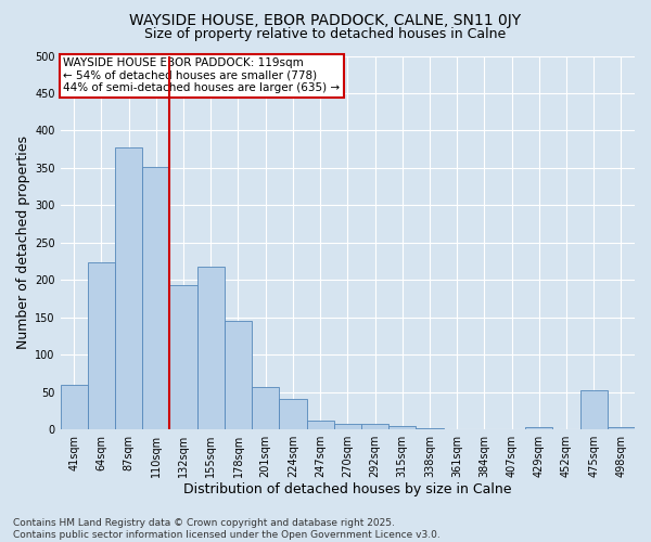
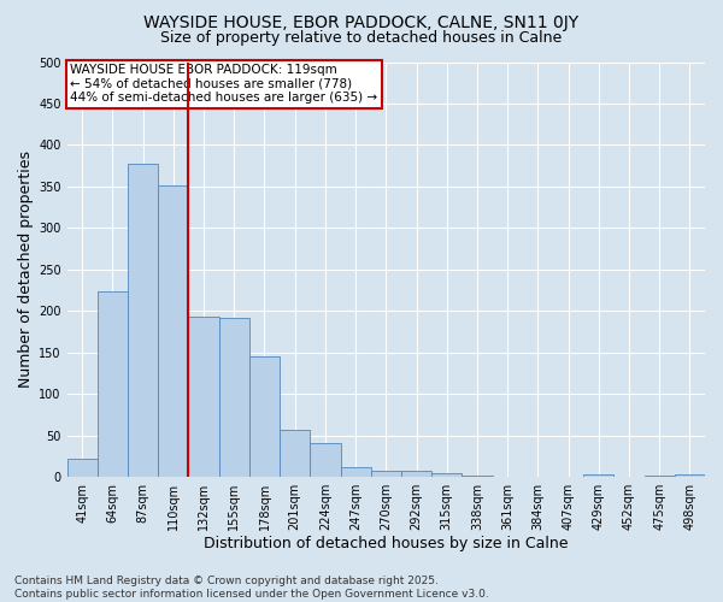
41sqm: 60 -> 22
155sqm: 218 -> 192
475sqm: 52 -> 1
